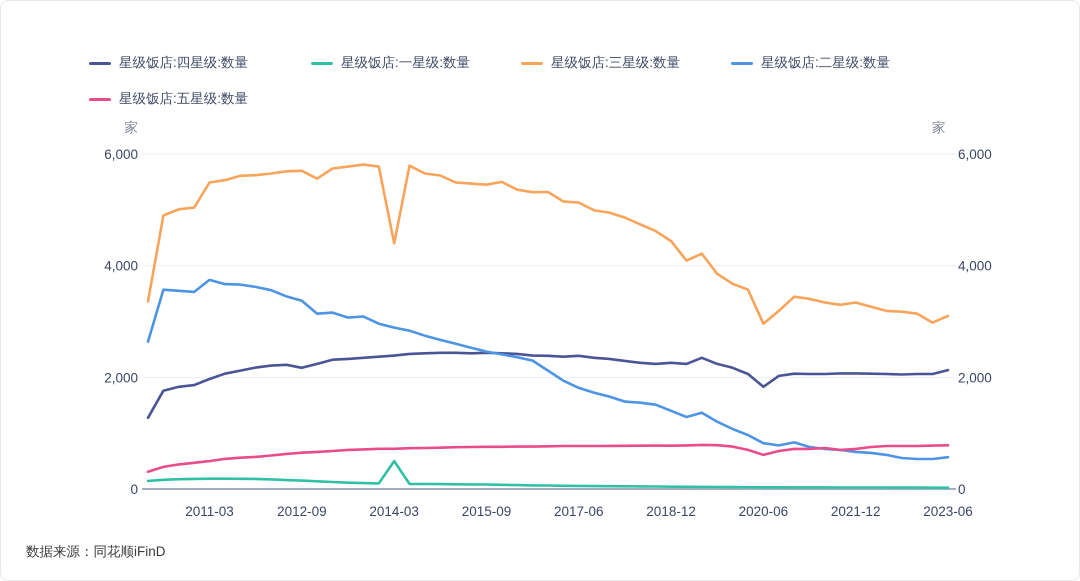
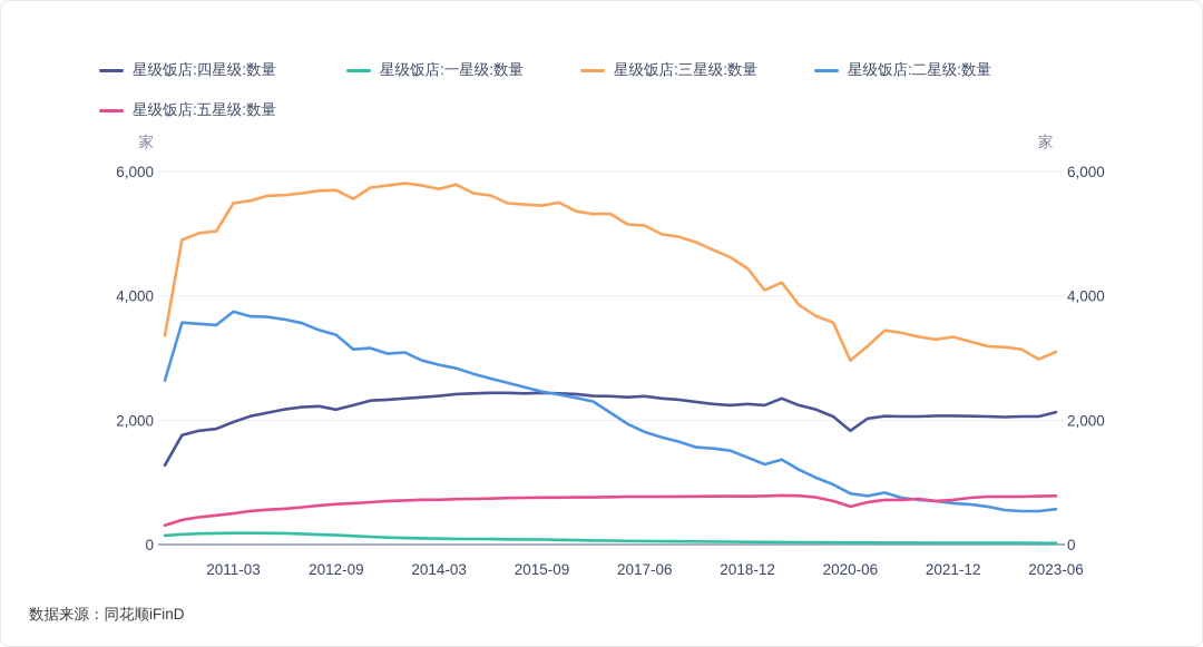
星级饭店:一星级:数量/2014-03: 500 -> 100
星级饭店:三星级:数量/2014-03: 4400 -> 5700
